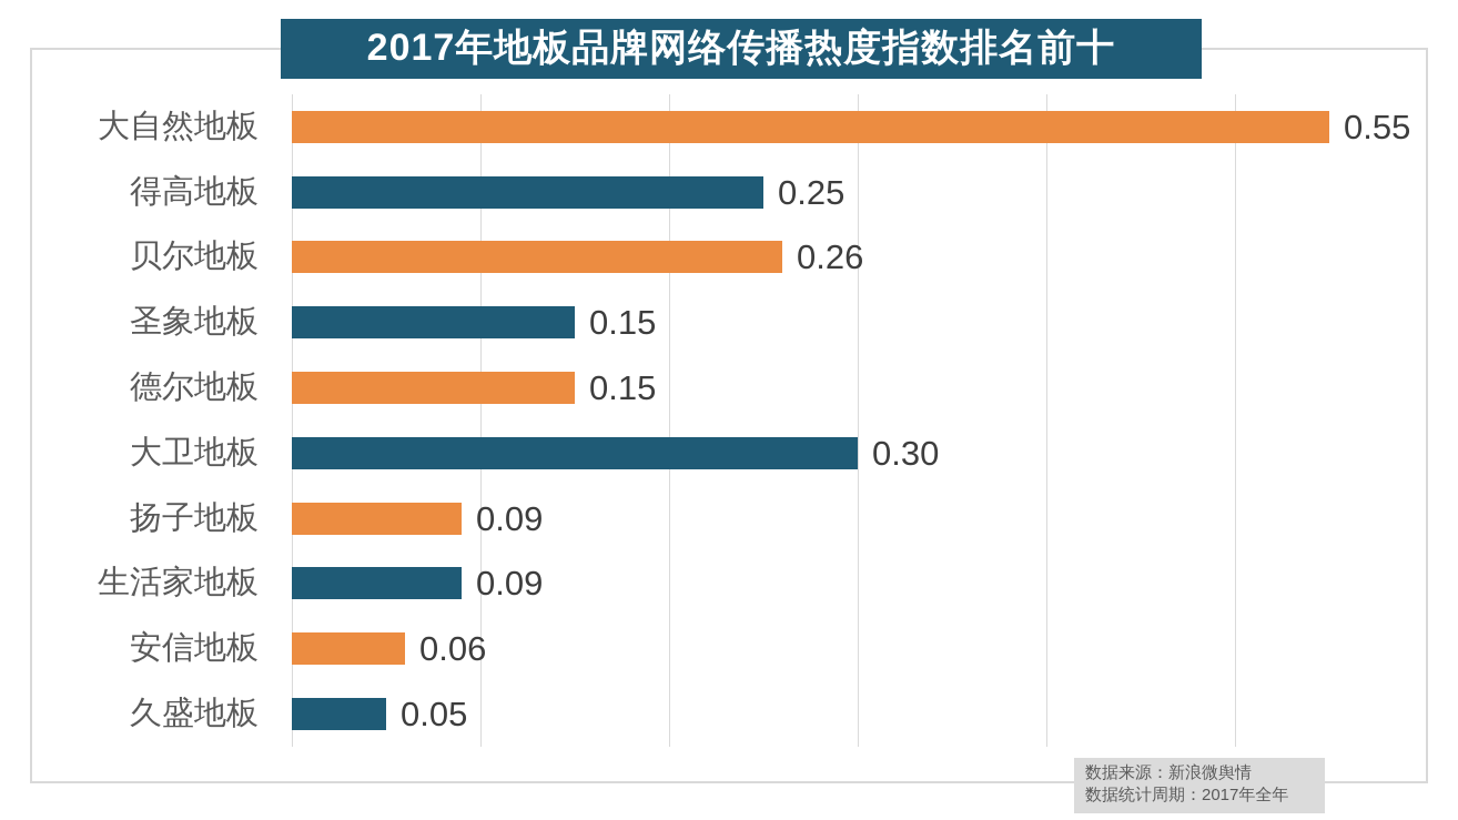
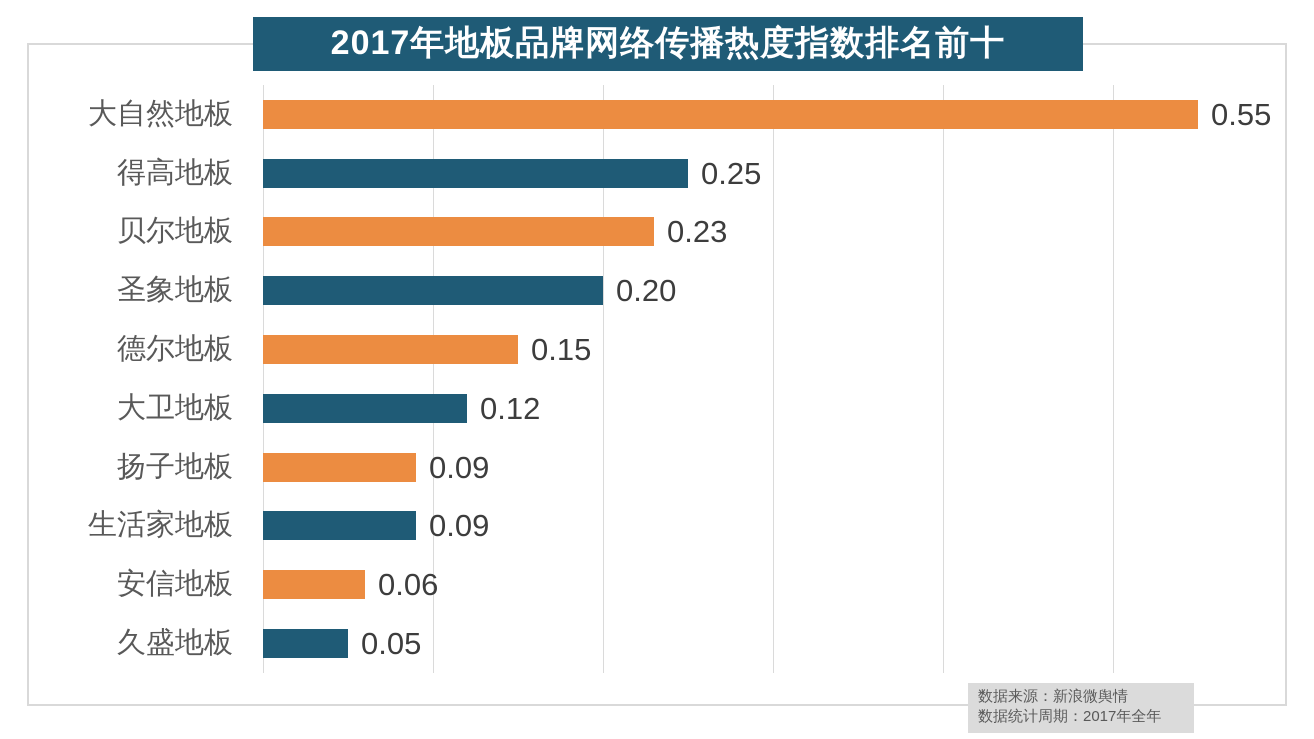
贝尔地板: 0.26 -> 0.23
圣象地板: 0.15 -> 0.20
大卫地板: 0.30 -> 0.12
